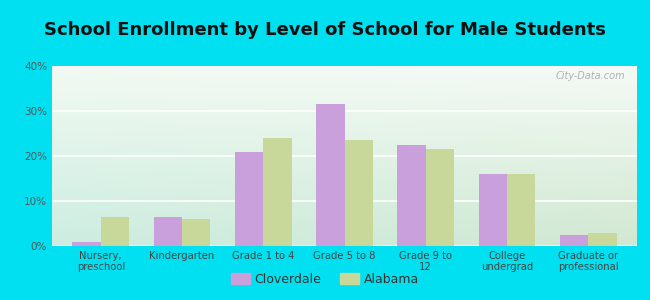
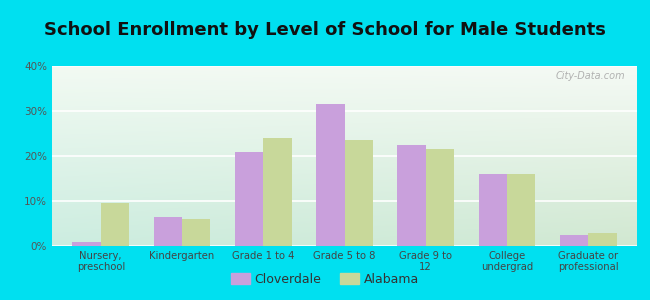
Alabama/Nursery, preschool: 6.5% -> 9.5%
